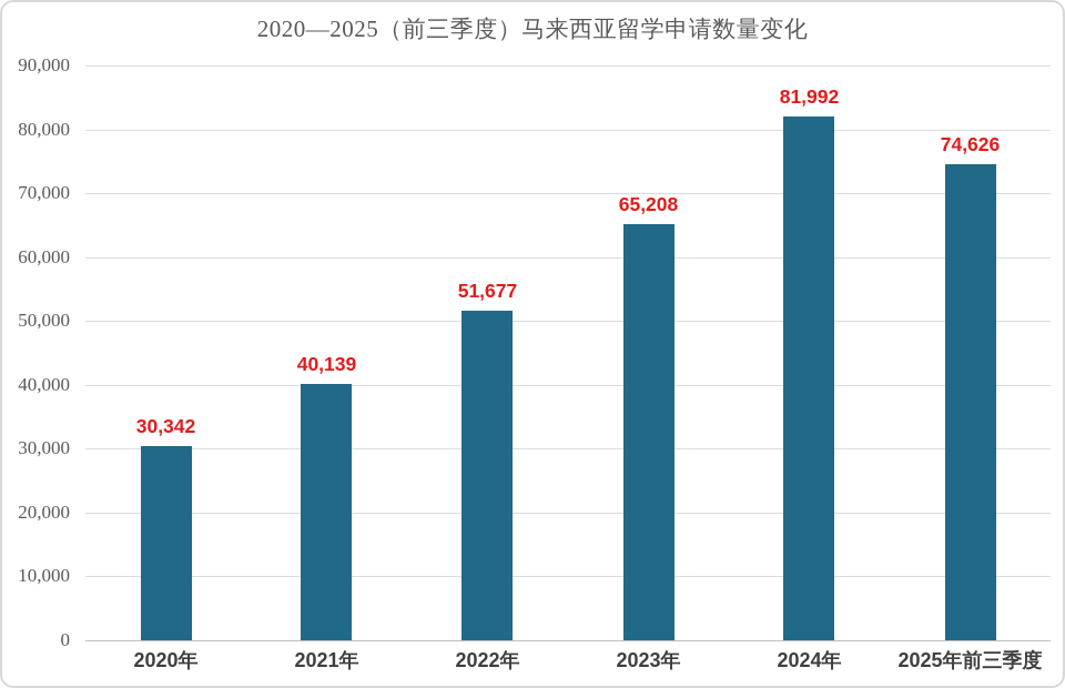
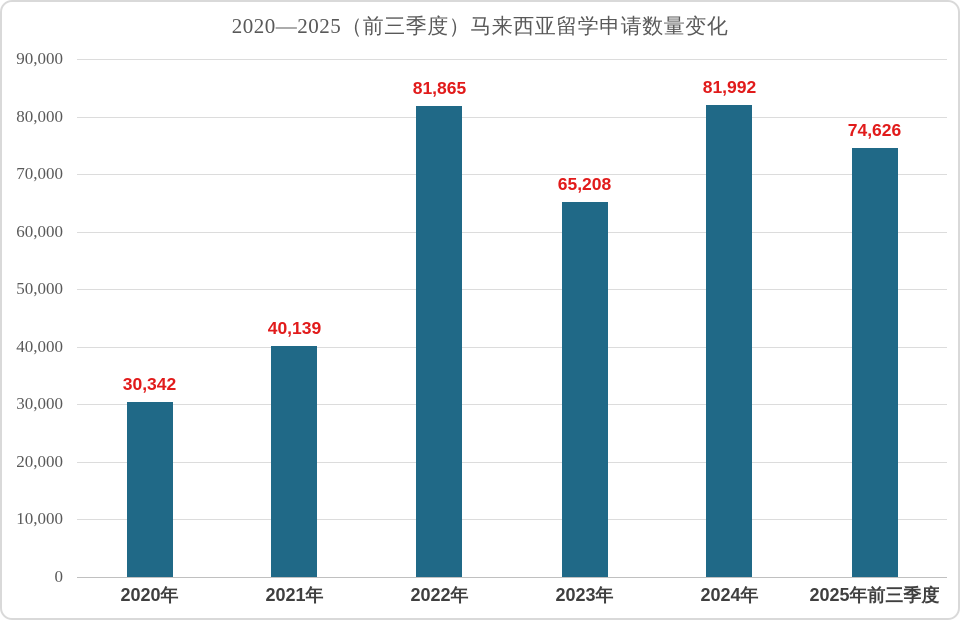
2022年: 51,677 -> 81,865
